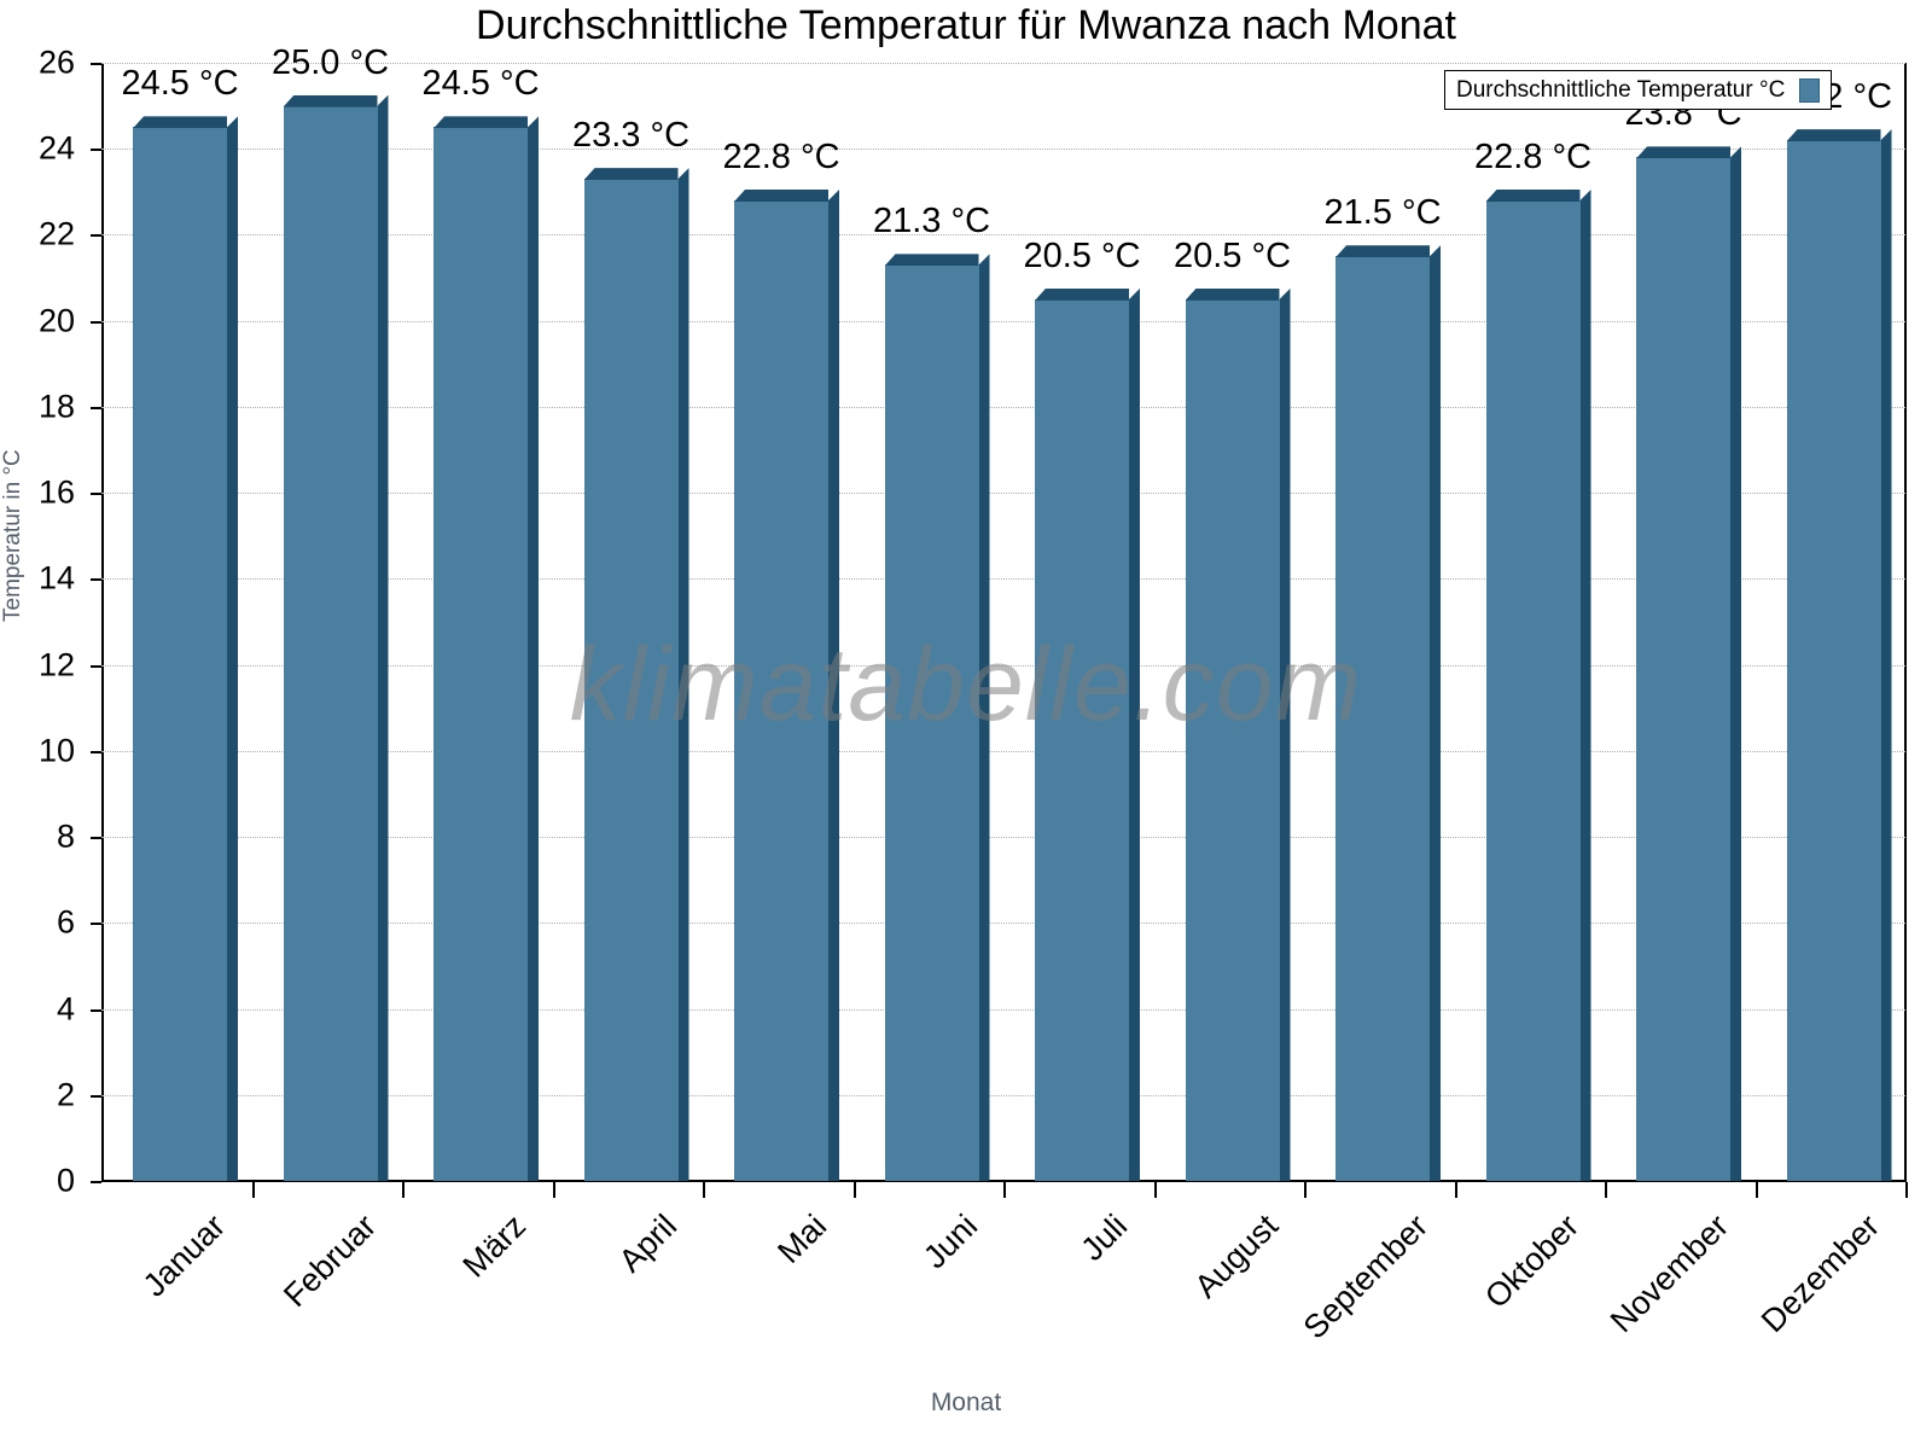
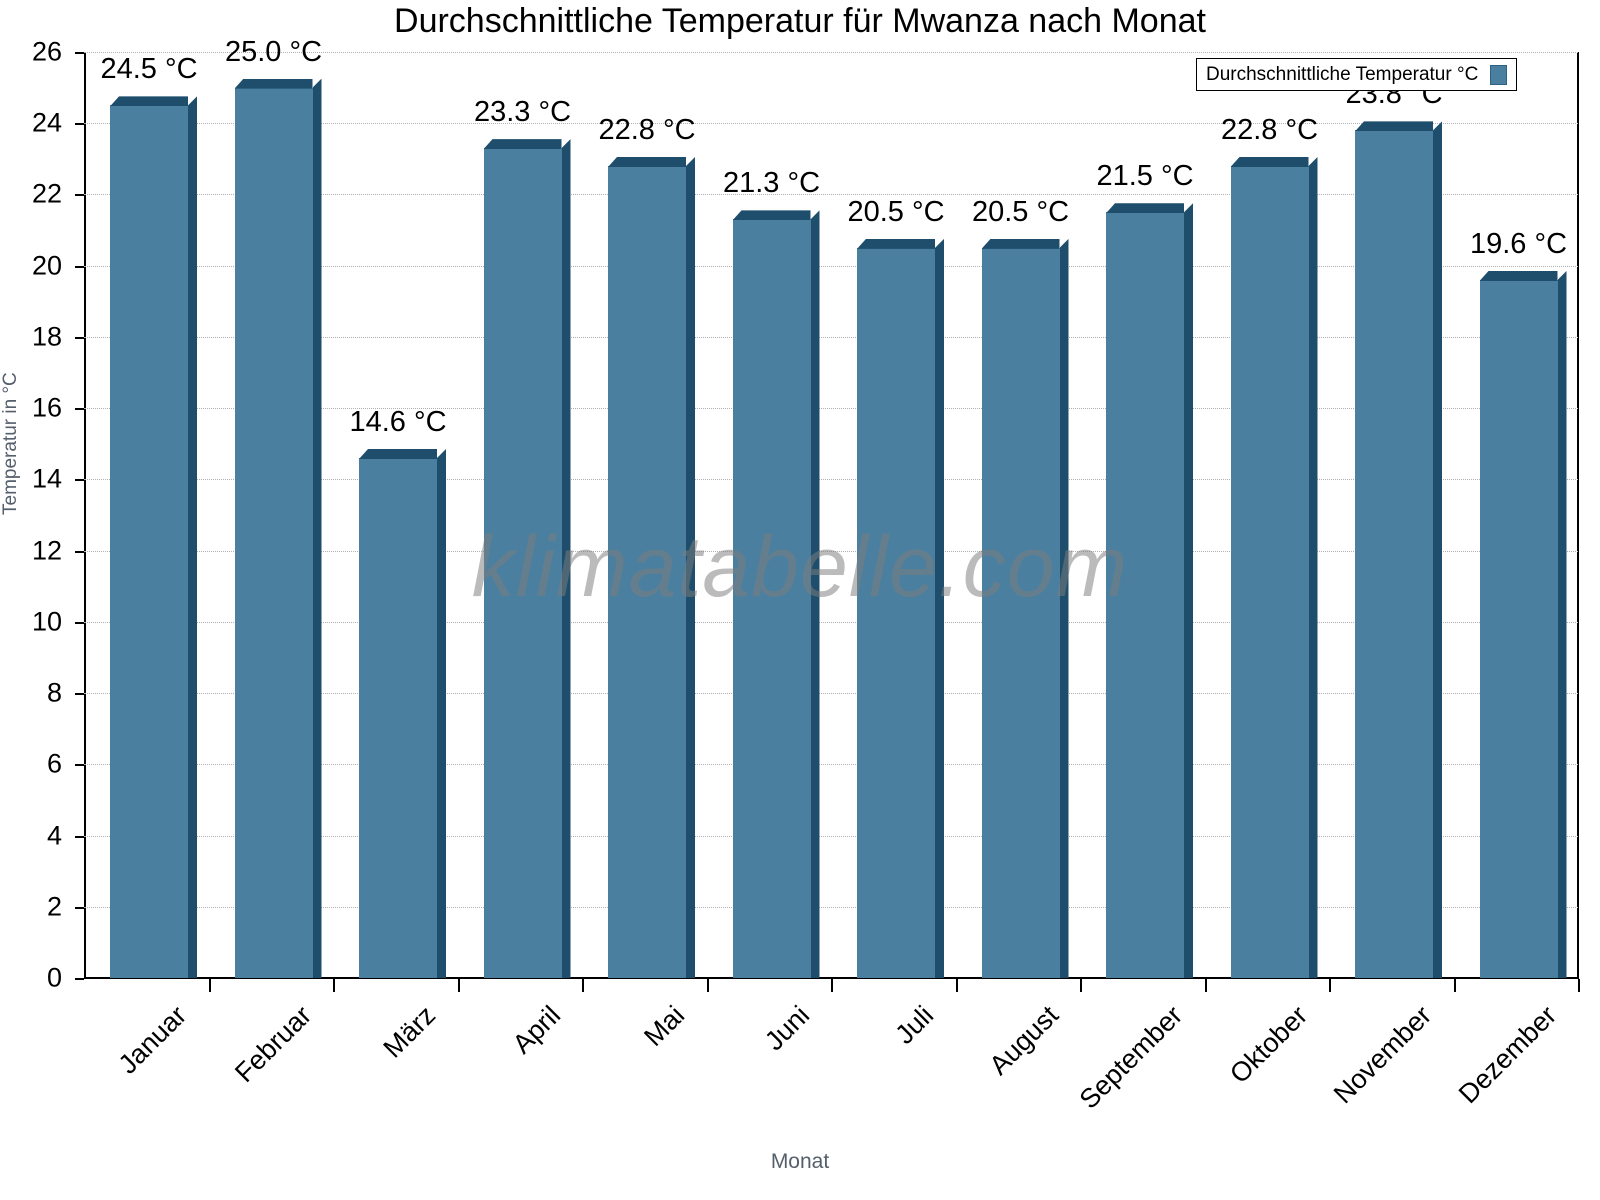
März: 24.5 -> 14.6
Dezember: 24.2 -> 19.6
